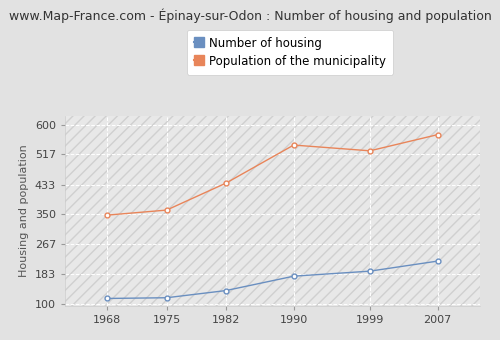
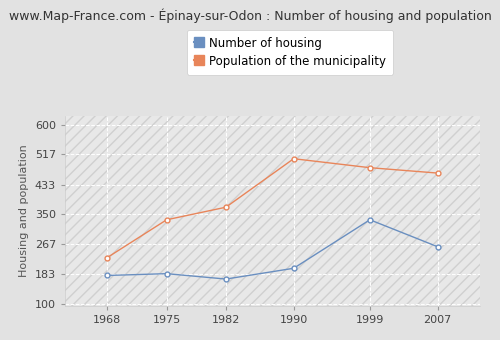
Number of housing/1968: 116 -> 180
Population of the municipality/1968: 348 -> 230
Number of housing/1975: 118 -> 185
Population of the municipality/1975: 362 -> 335
Number of housing/1982: 138 -> 170
Population of the municipality/1982: 437 -> 370
Number of housing/1990: 178 -> 200
Population of the municipality/1990: 543 -> 505
Number of housing/1999: 192 -> 335
Population of the municipality/1999: 527 -> 480
Number of housing/2007: 220 -> 260
Population of the municipality/2007: 572 -> 465
